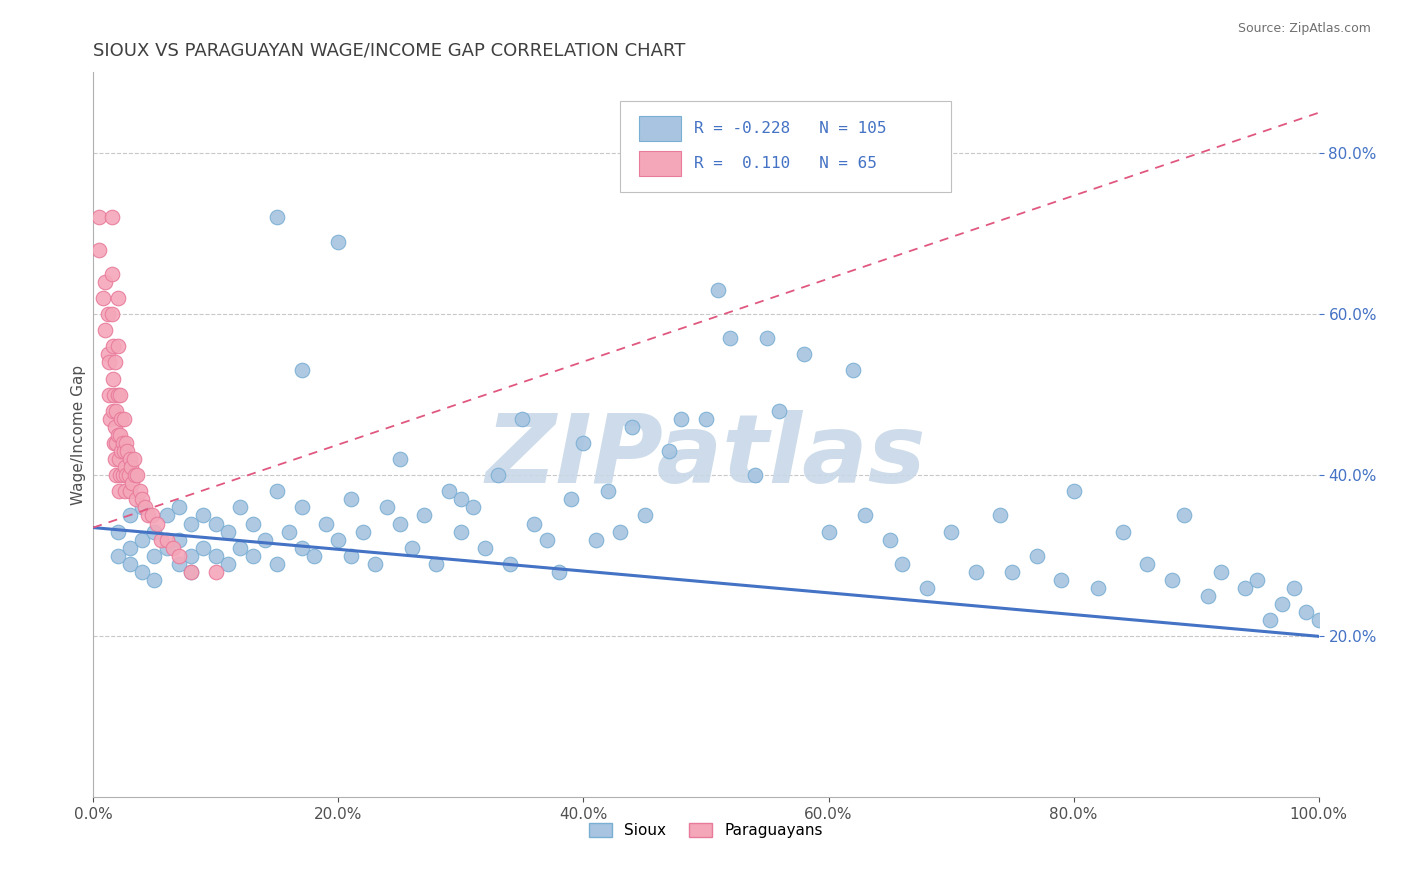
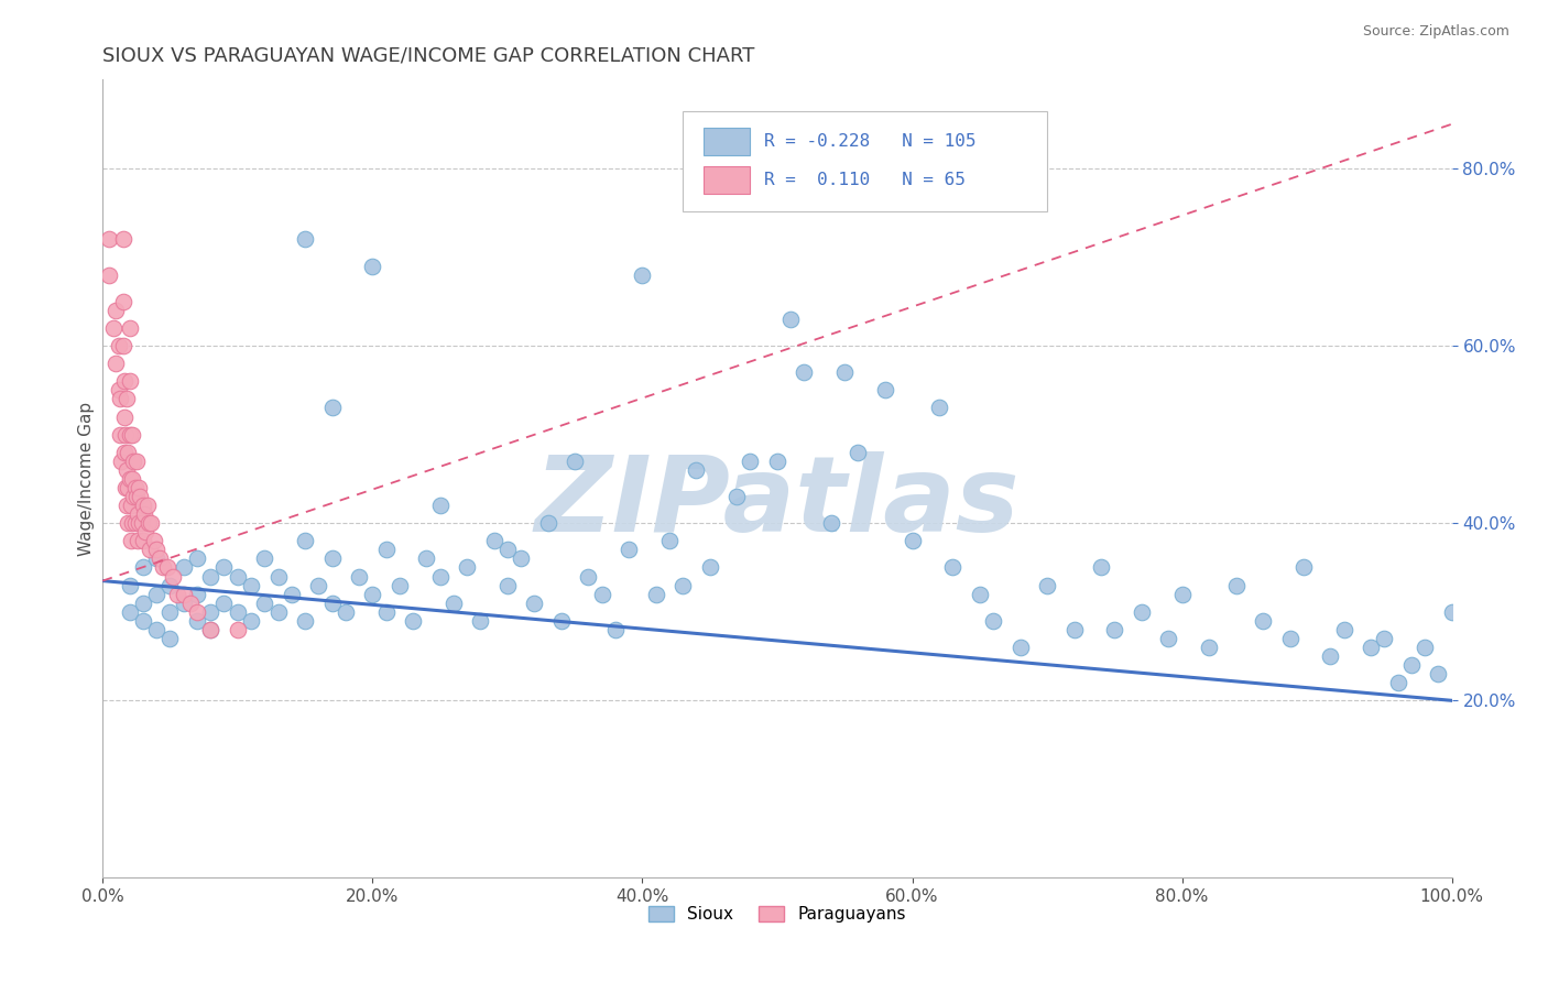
Sioux/40.0%: 44% -> 68%
Sioux/60.0%: 33% -> 38%
Sioux/80.0%: 38% -> 32%
Sioux/100.0%: 22% -> 30%
